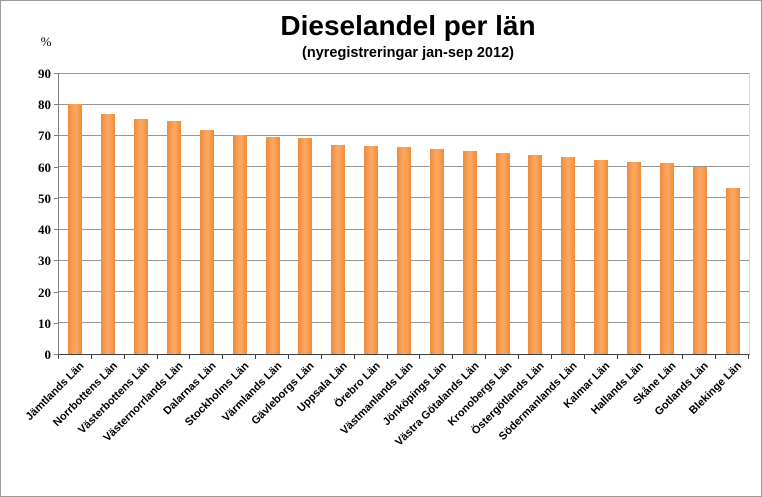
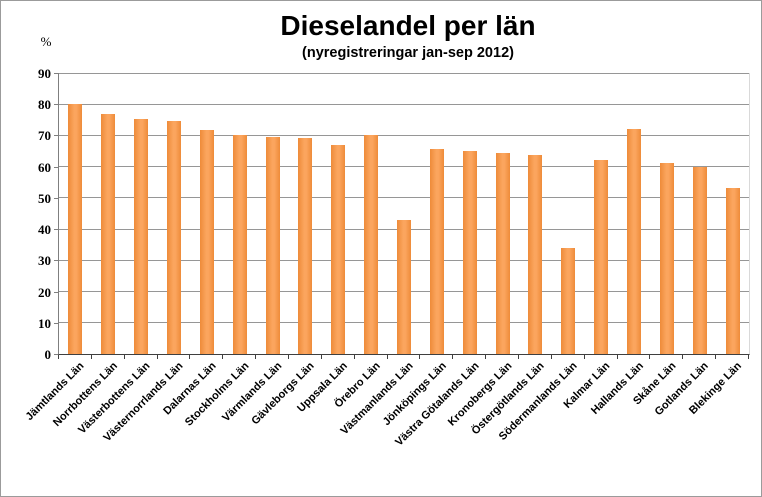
Örebro Län: 67 -> 70
Västmanlands Län: 66 -> 43
Södermanlands Län: 63 -> 34
Hallands Län: 62 -> 72
